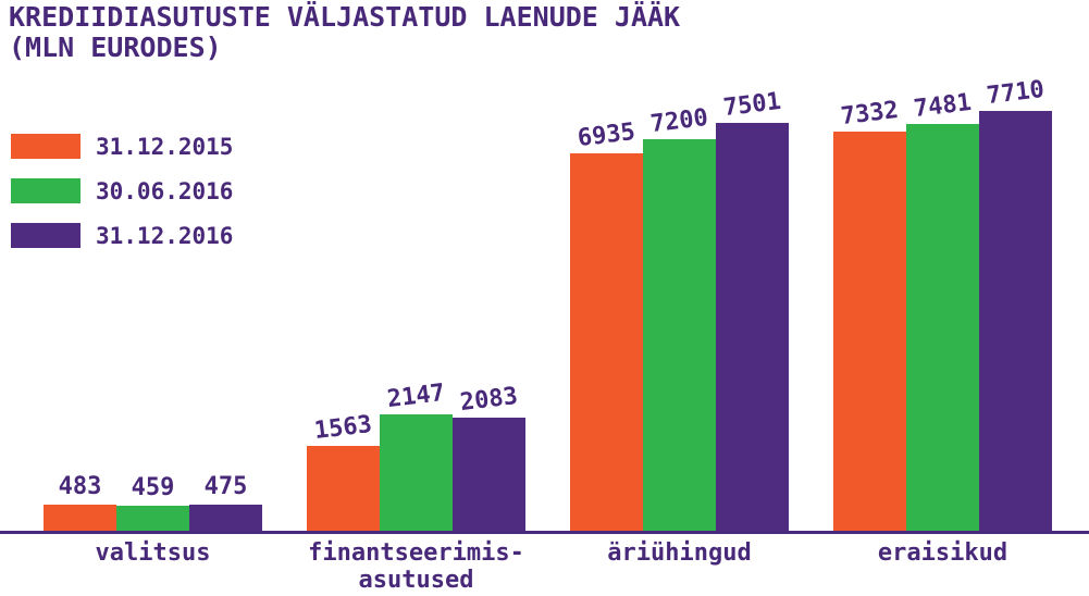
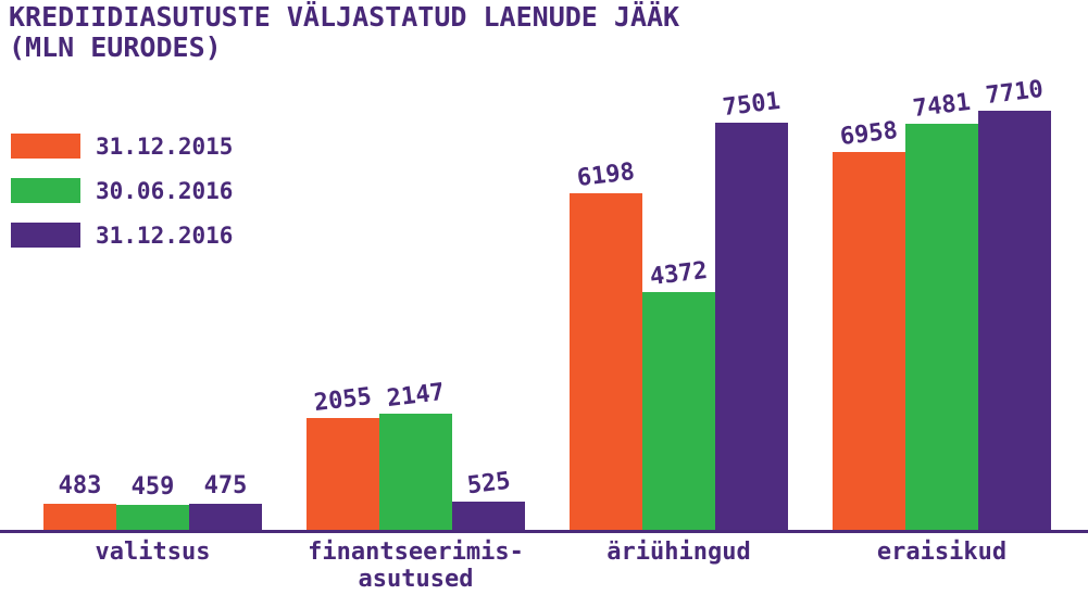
31.12.2015/finantseerimis-asutused: 1563 -> 2055
31.12.2016/finantseerimis-asutused: 2083 -> 525
31.12.2015/äriühingud: 6935 -> 6198
30.06.2016/äriühingud: 7200 -> 4372
31.12.2015/eraisikud: 7332 -> 6958
